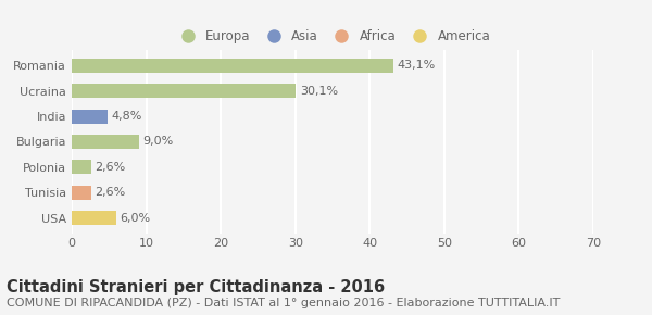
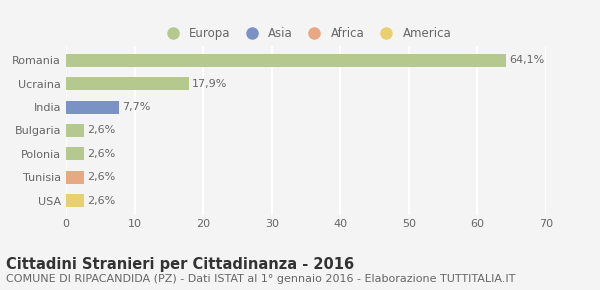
Romania: 43,1% -> 64,1%
Ucraina: 30,1% -> 17,9%
India: 4,8% -> 7,7%
Bulgaria: 9,0% -> 2,6%
USA: 6,0% -> 2,6%
